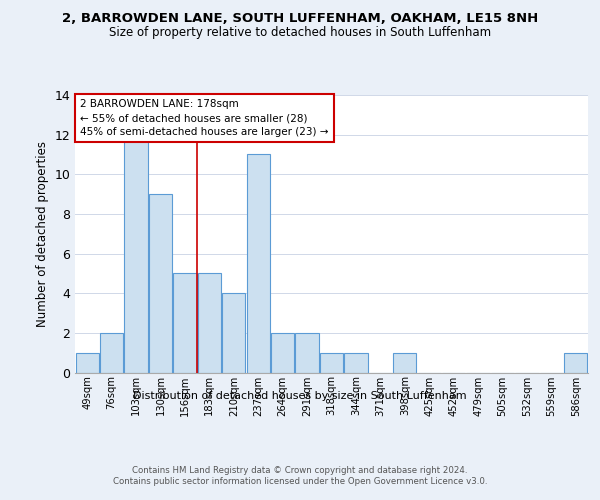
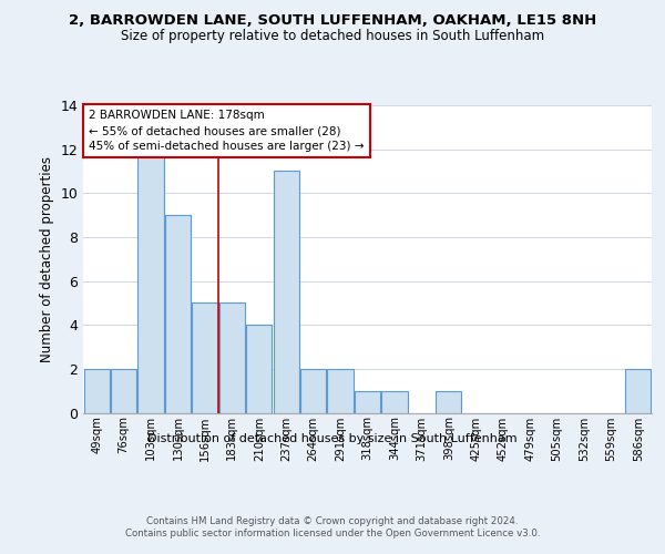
49sqm: 1 -> 2
586sqm: 1 -> 2
